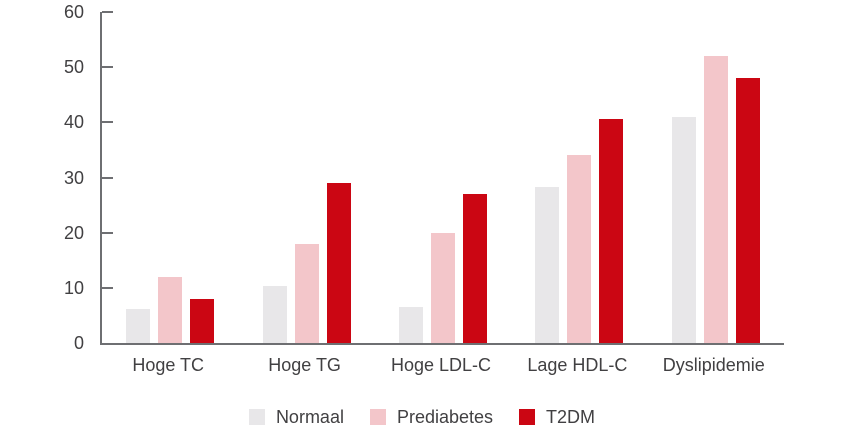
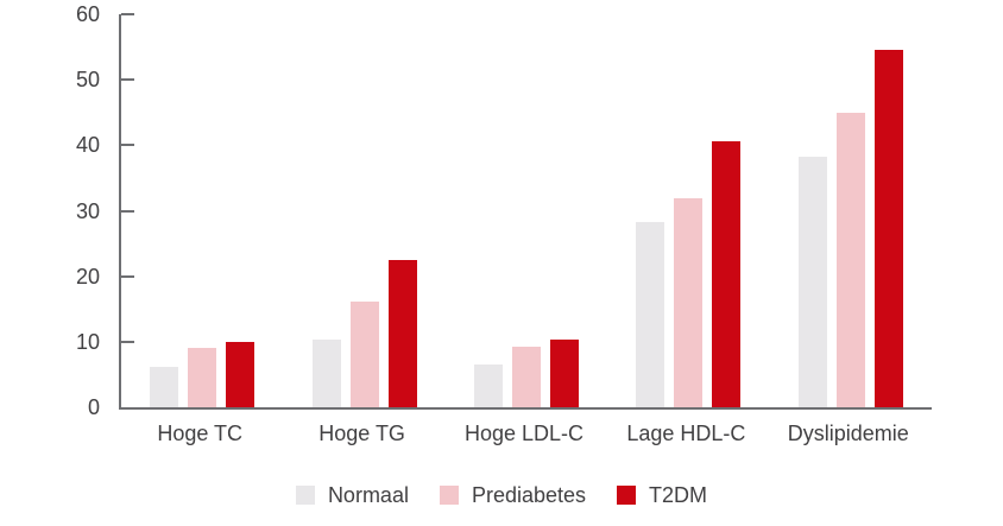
Prediabetes/Hoge TC: 12 -> 9
T2DM/Hoge TC: 8 -> 10
Prediabetes/Hoge TG: 18 -> 16
T2DM/Hoge TG: 29 -> 22
Prediabetes/Hoge LDL-C: 20 -> 9
T2DM/Hoge LDL-C: 27 -> 10
Prediabetes/Lage HDL-C: 34 -> 32
Normaal/Dyslipidemie: 41 -> 38
Prediabetes/Dyslipidemie: 52 -> 45
T2DM/Dyslipidemie: 48 -> 55
